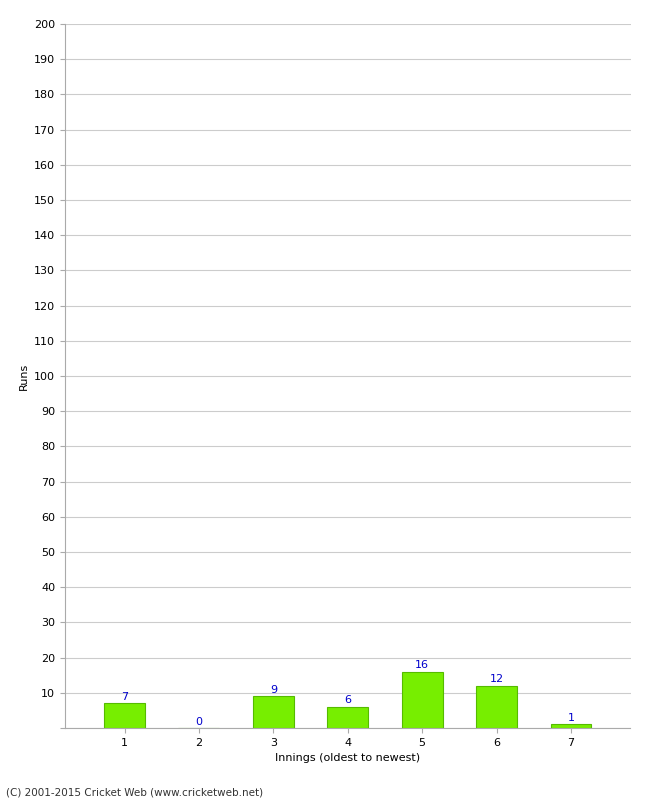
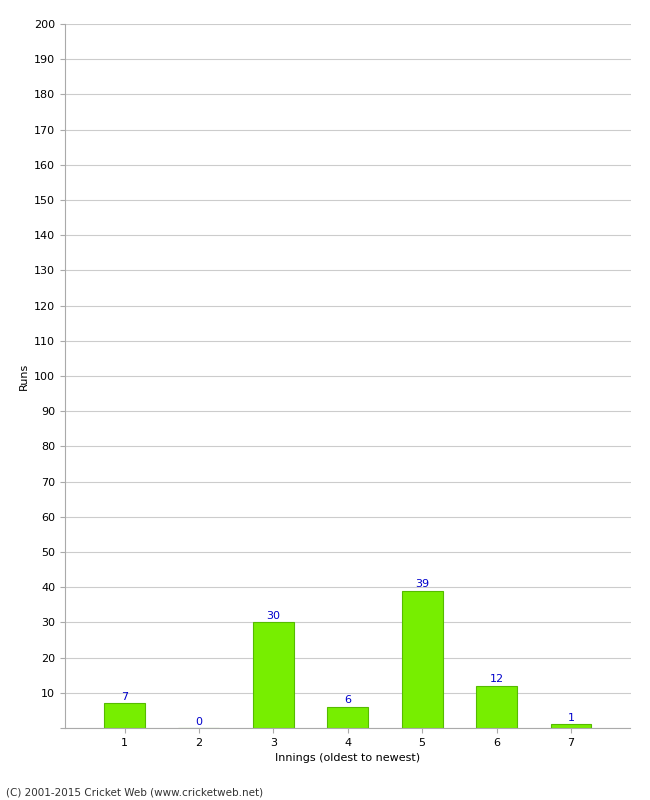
3: 9 -> 30
5: 16 -> 39
